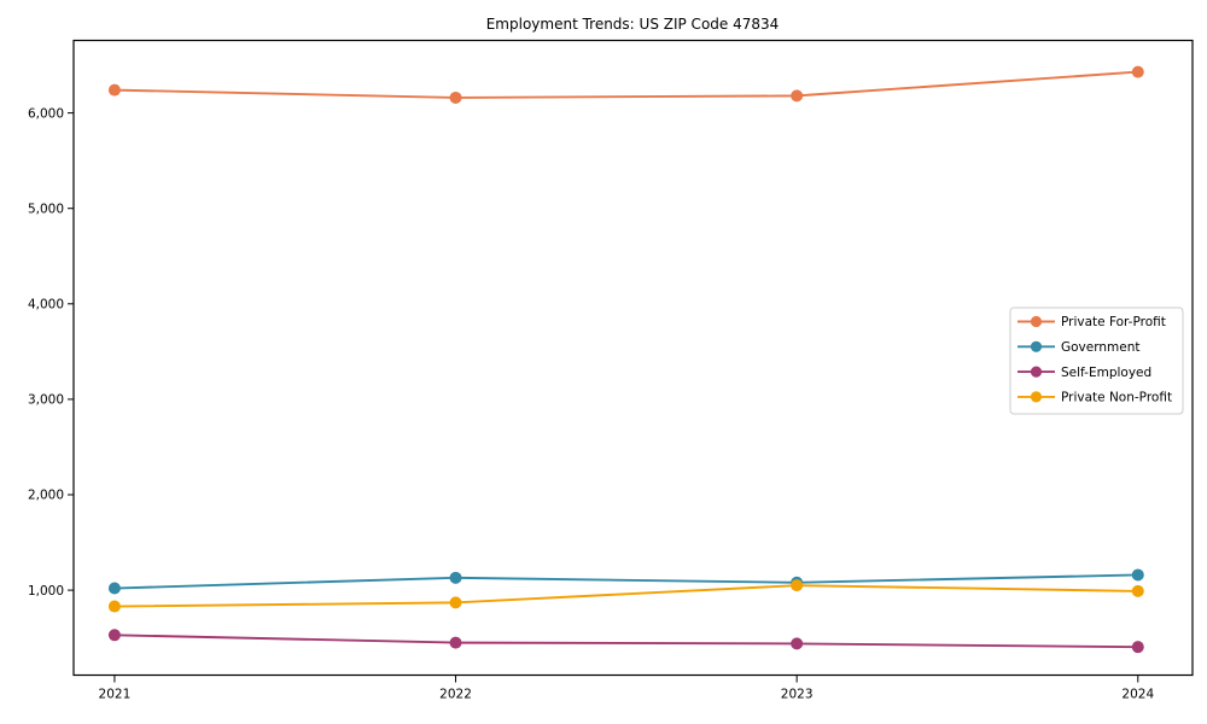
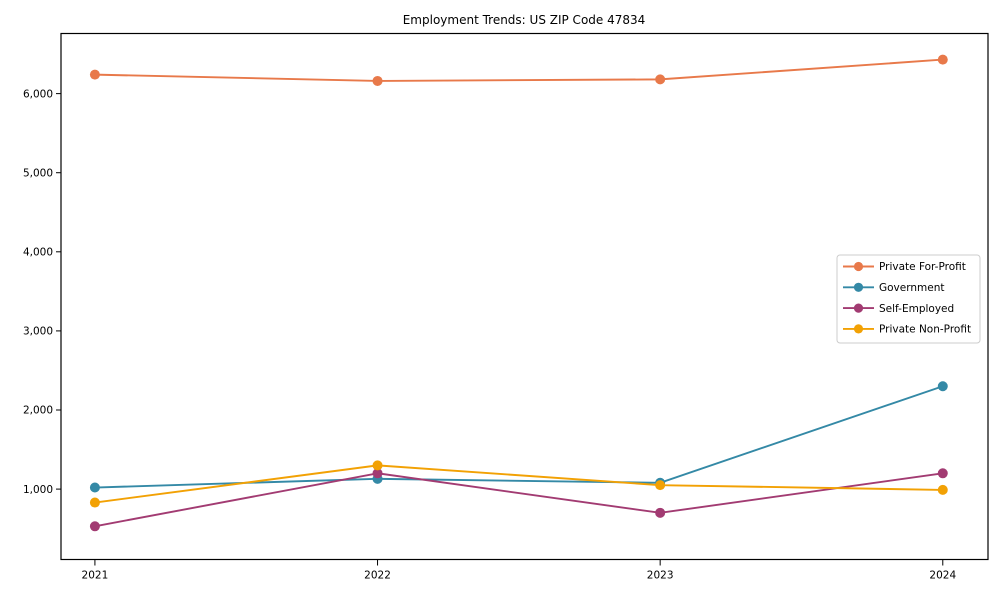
Self-Employed/2022: 400 -> 1200
Private Non-Profit/2022: 900 -> 1300
Self-Employed/2023: 400 -> 700
Government/2024: 1200 -> 2300
Self-Employed/2024: 400 -> 1200
